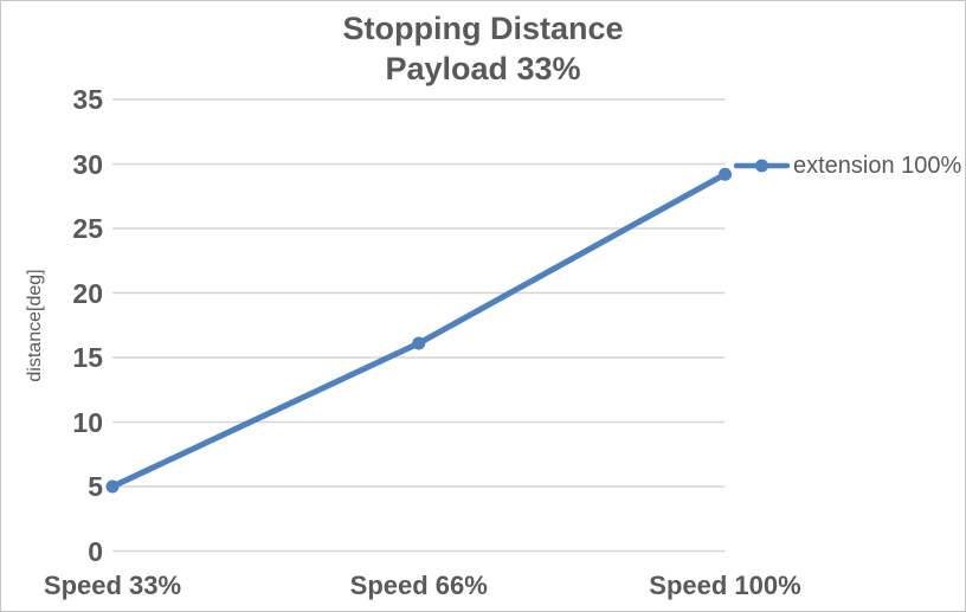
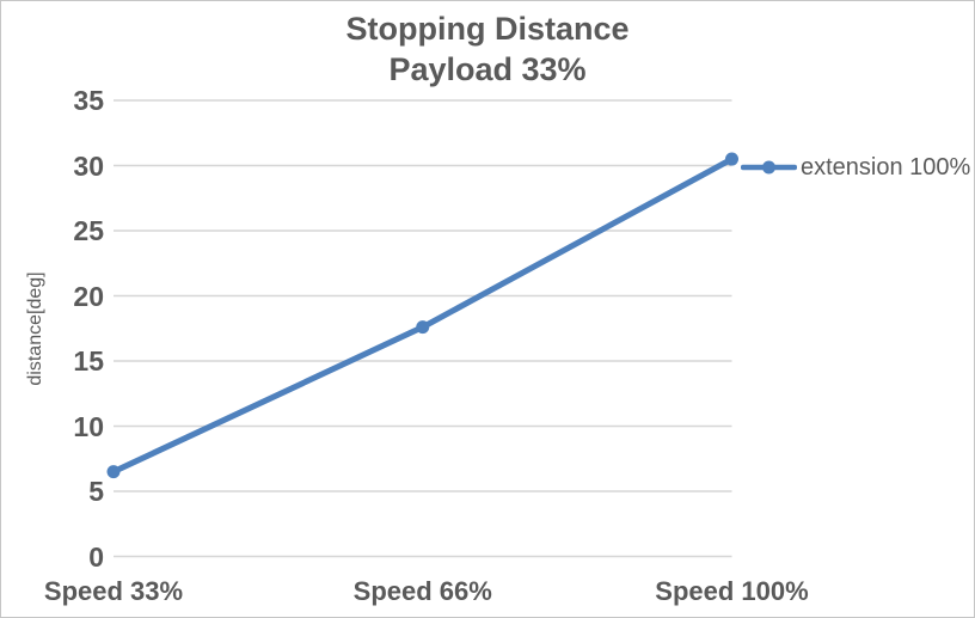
Speed 33%: 5.0 -> 6.5
Speed 66%: 16.1 -> 17.6
Speed 100%: 29.2 -> 30.5
